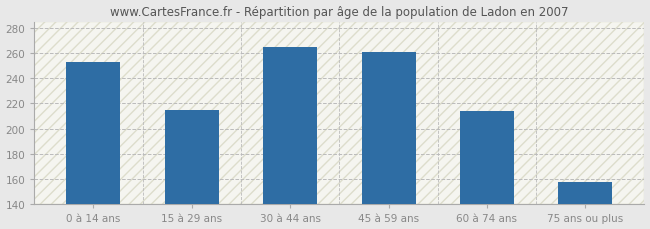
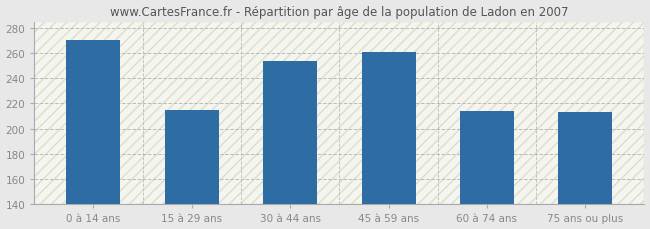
0 à 14 ans: 253 -> 270
30 à 44 ans: 265 -> 254
75 ans ou plus: 158 -> 213
